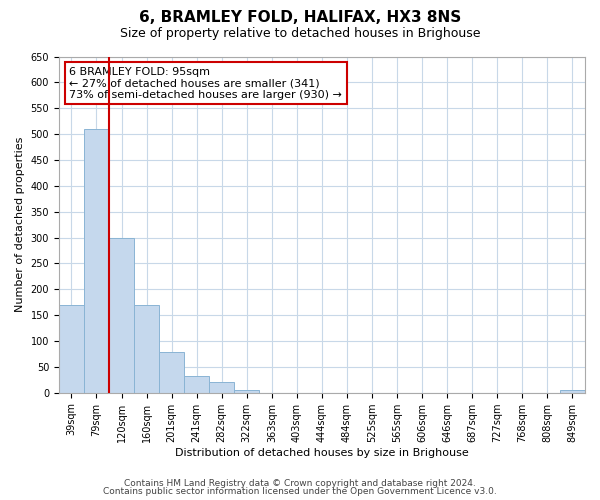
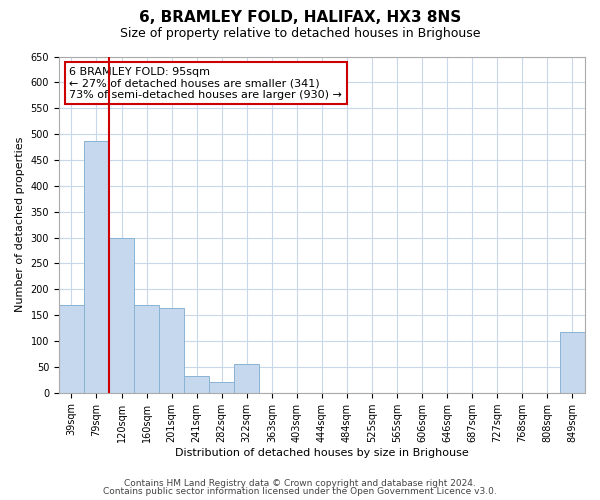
79sqm: 510 -> 486
201sqm: 78 -> 164
322sqm: 5 -> 56
849sqm: 5 -> 118
